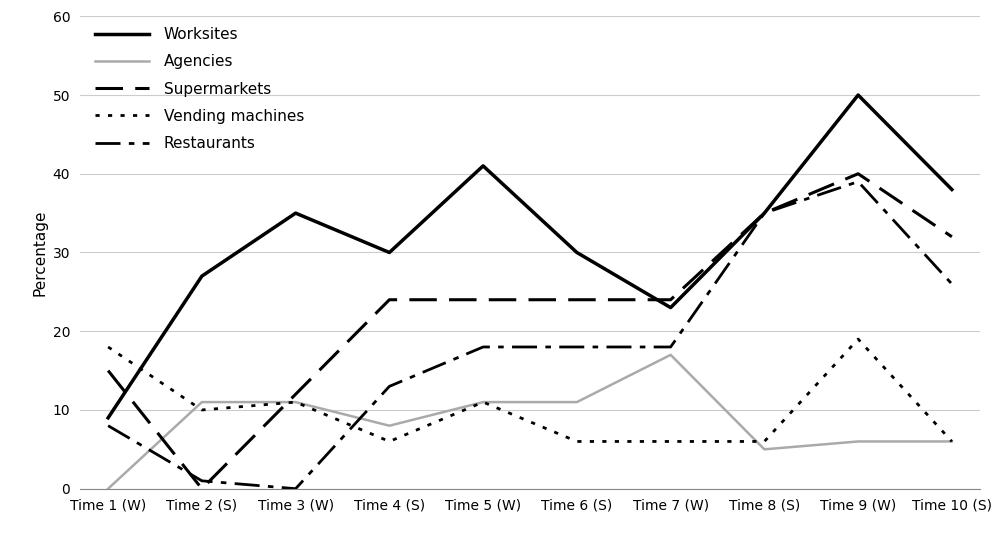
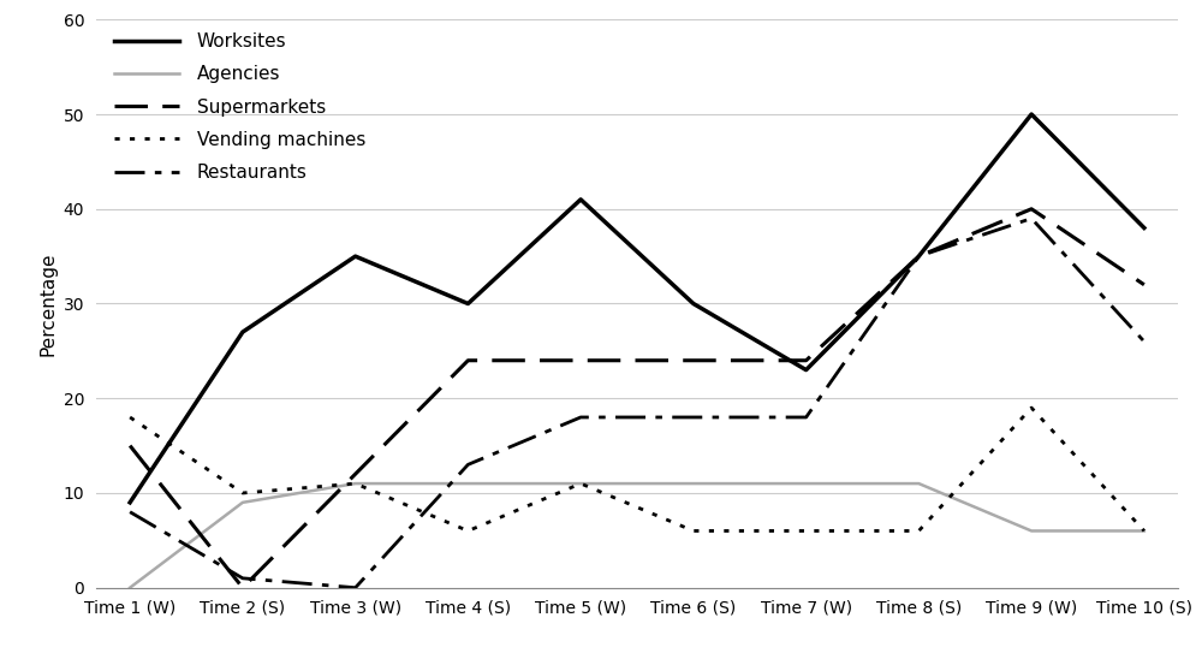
Agencies/Time 2 (S): 11 -> 9
Agencies/Time 4 (S): 8 -> 11
Agencies/Time 7 (W): 17 -> 11
Agencies/Time 8 (S): 5 -> 11
